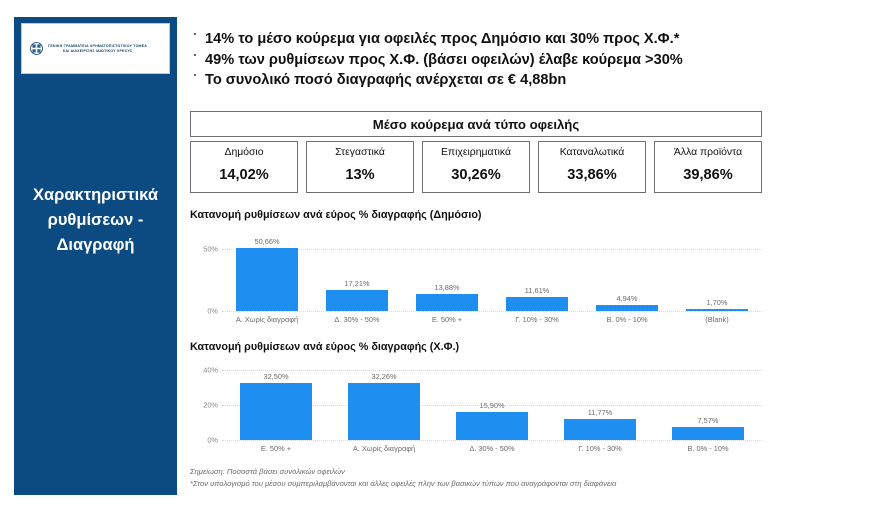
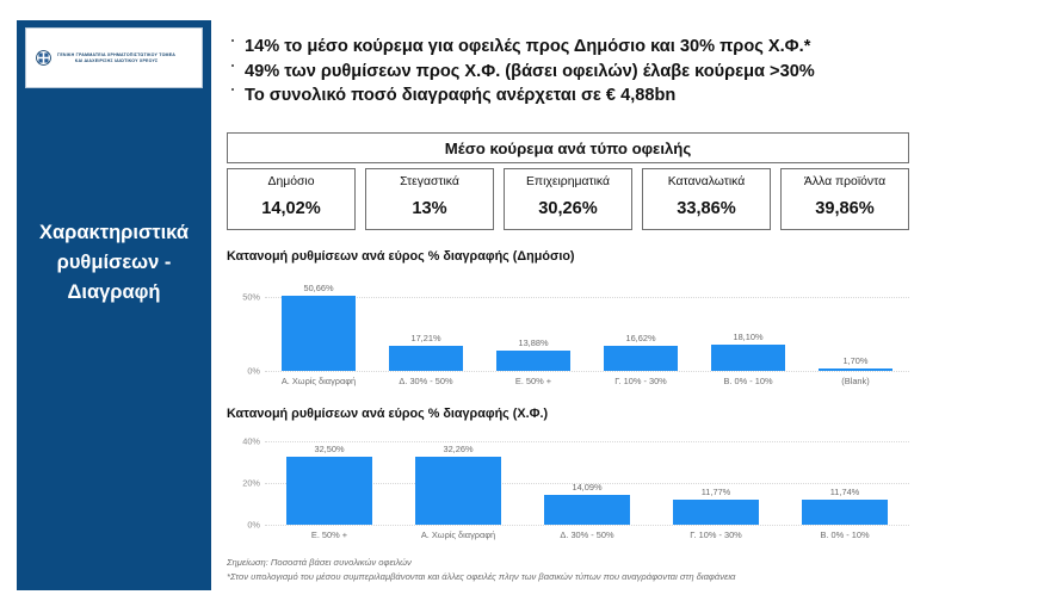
Κατανομή ρυθμίσεων ανά εύρος % διαγραφής (Δημόσιο)/Γ. 10% - 30%: 11,61% -> 16,62%
Κατανομή ρυθμίσεων ανά εύρος % διαγραφής (Δημόσιο)/Β. 0% - 10%: 4,94% -> 18,10%
Κατανομή ρυθμίσεων ανά εύρος % διαγραφής (Χ.Φ.)/Δ. 30% - 50%: 15,90% -> 14,09%
Κατανομή ρυθμίσεων ανά εύρος % διαγραφής (Χ.Φ.)/Β. 0% - 10%: 7,57% -> 11,74%
